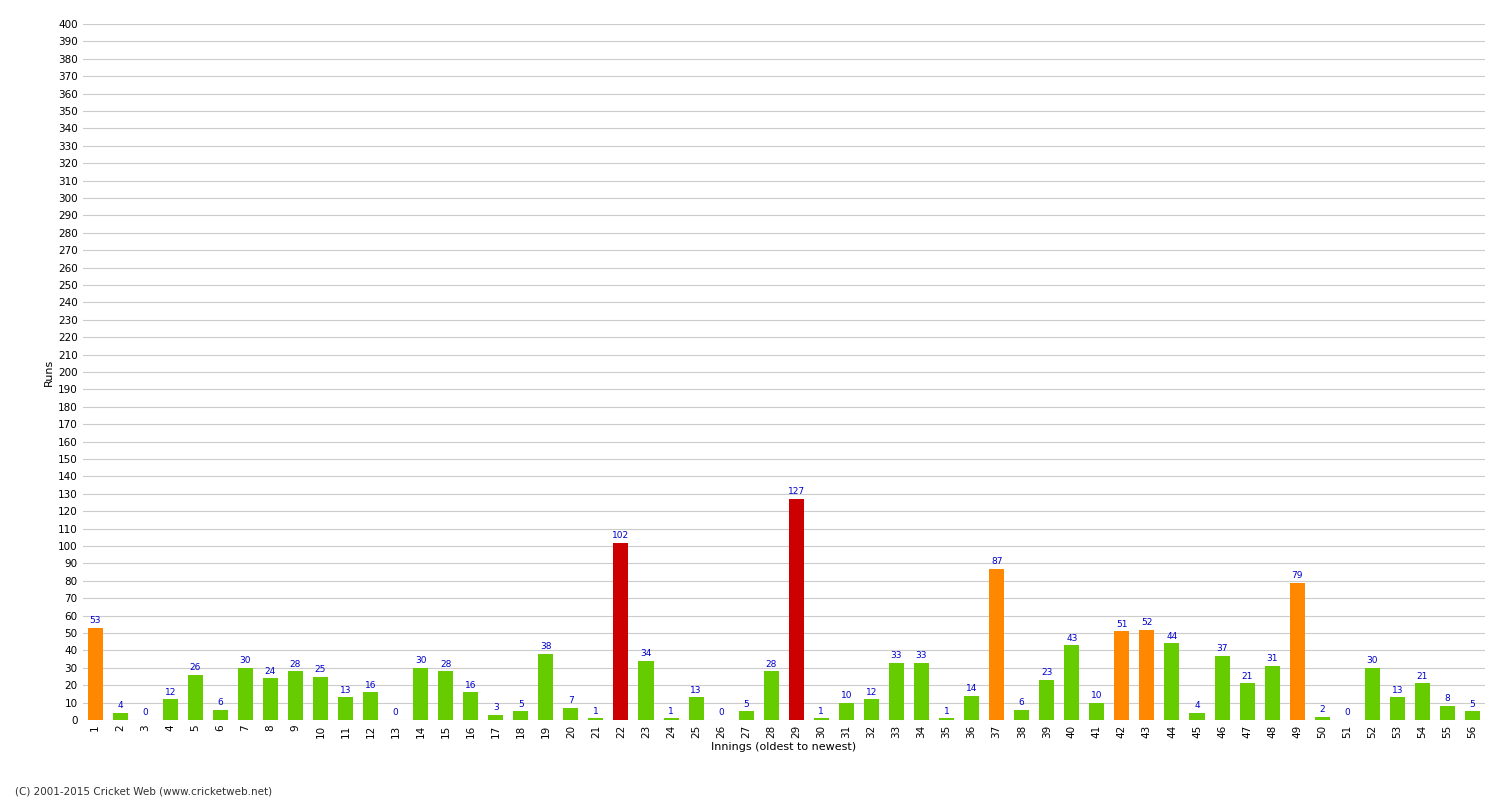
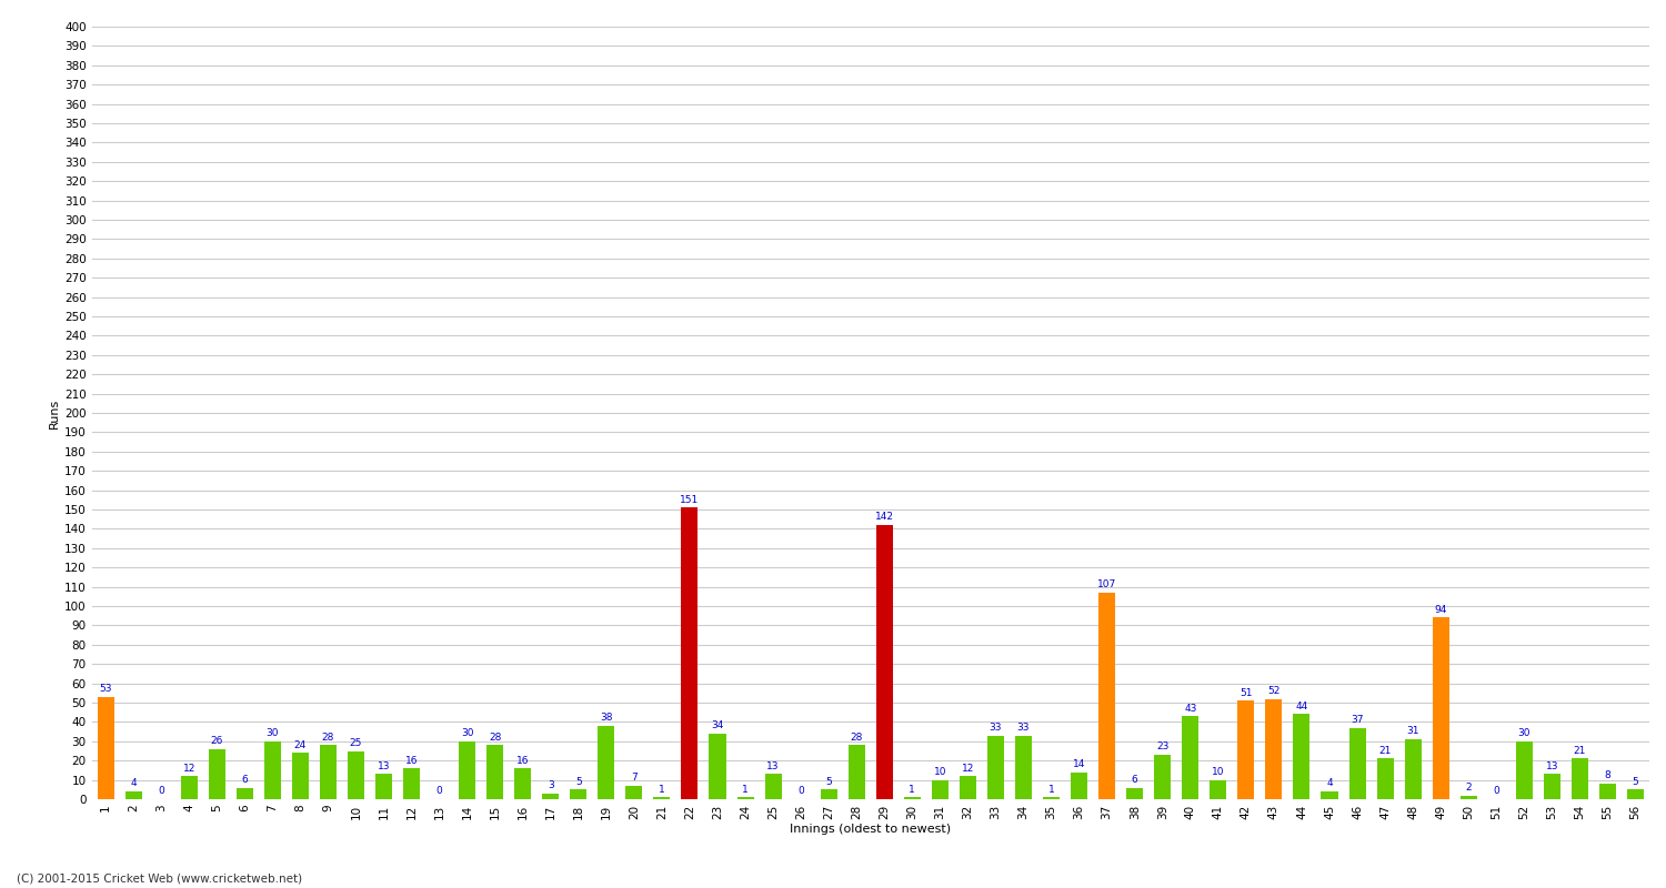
22: 102 -> 151
29: 127 -> 142
37: 87 -> 107
49: 79 -> 94
